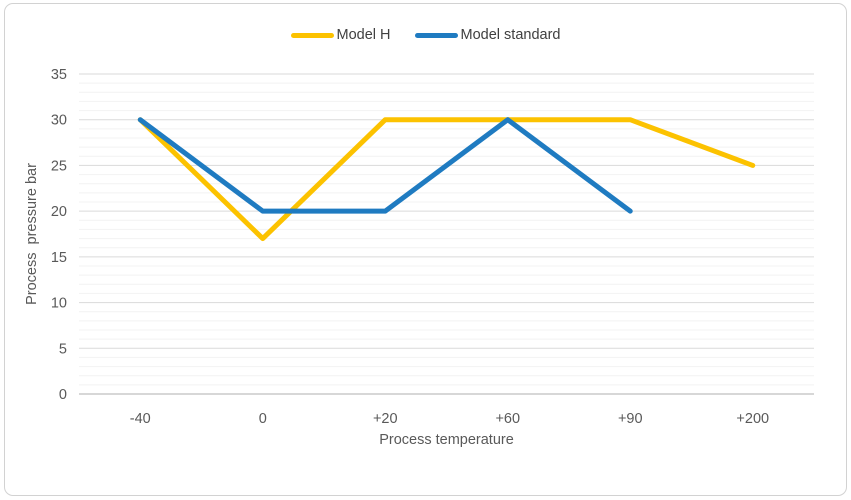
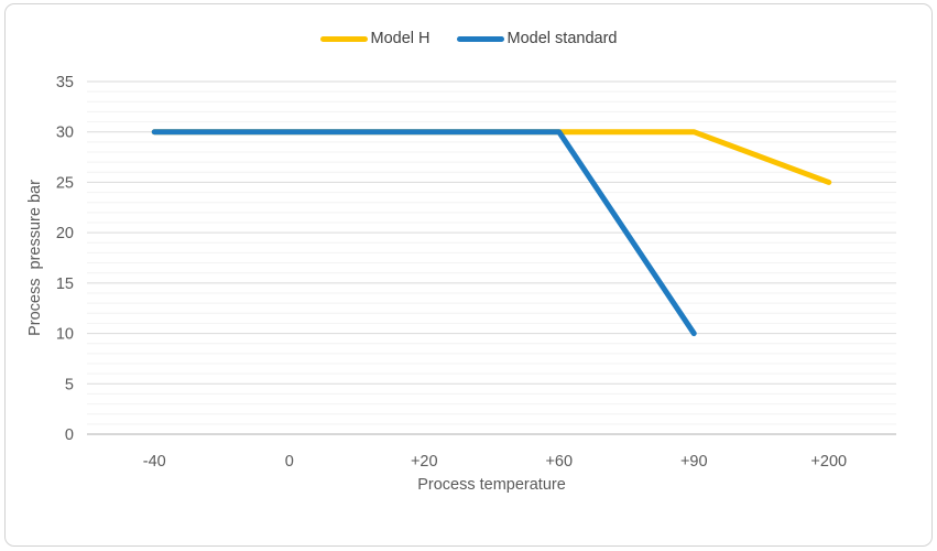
Model H/0: 17 -> 30
Model standard/0: 20 -> 30
Model standard/+20: 20 -> 30
Model standard/+90: 20 -> 10
